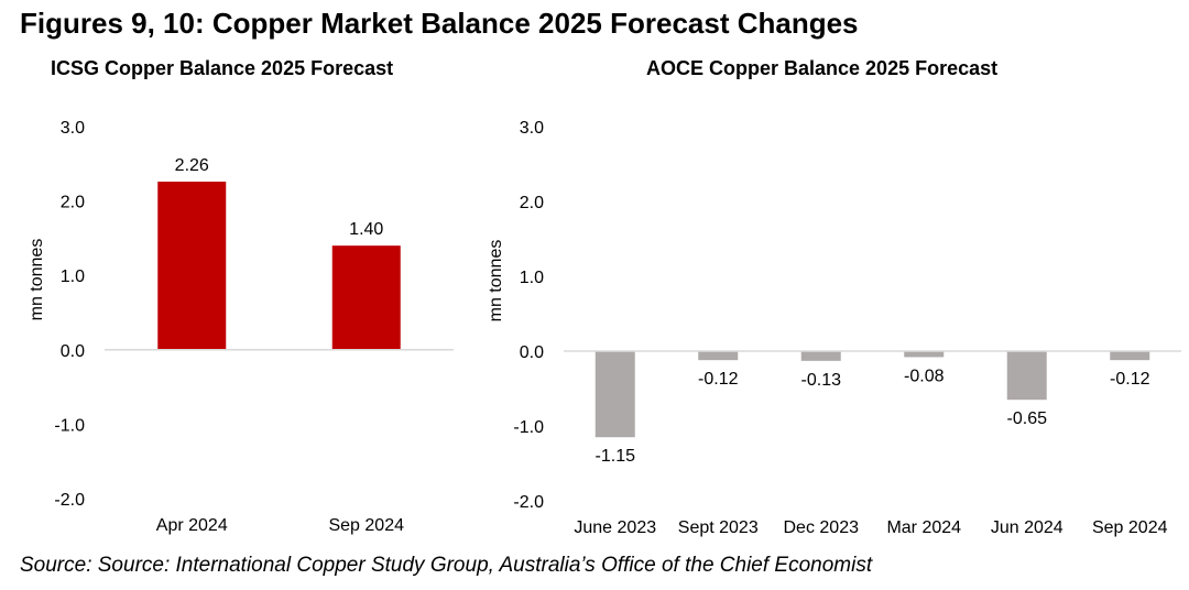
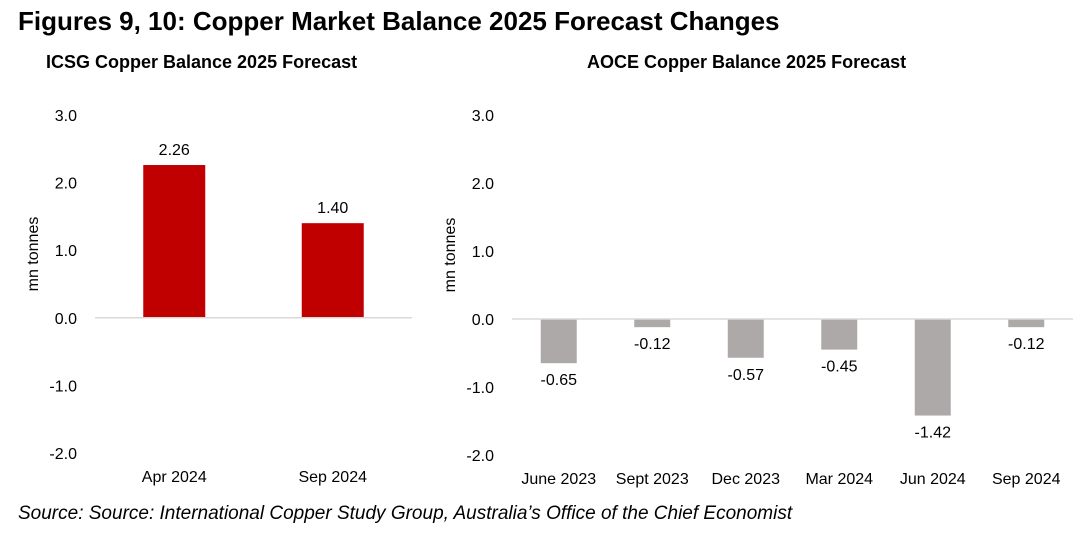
AOCE Copper Balance 2025 Forecast/June 2023: -1.15 -> -0.65
AOCE Copper Balance 2025 Forecast/Dec 2023: -0.13 -> -0.57
AOCE Copper Balance 2025 Forecast/Mar 2024: -0.08 -> -0.45
AOCE Copper Balance 2025 Forecast/Jun 2024: -0.65 -> -1.42
